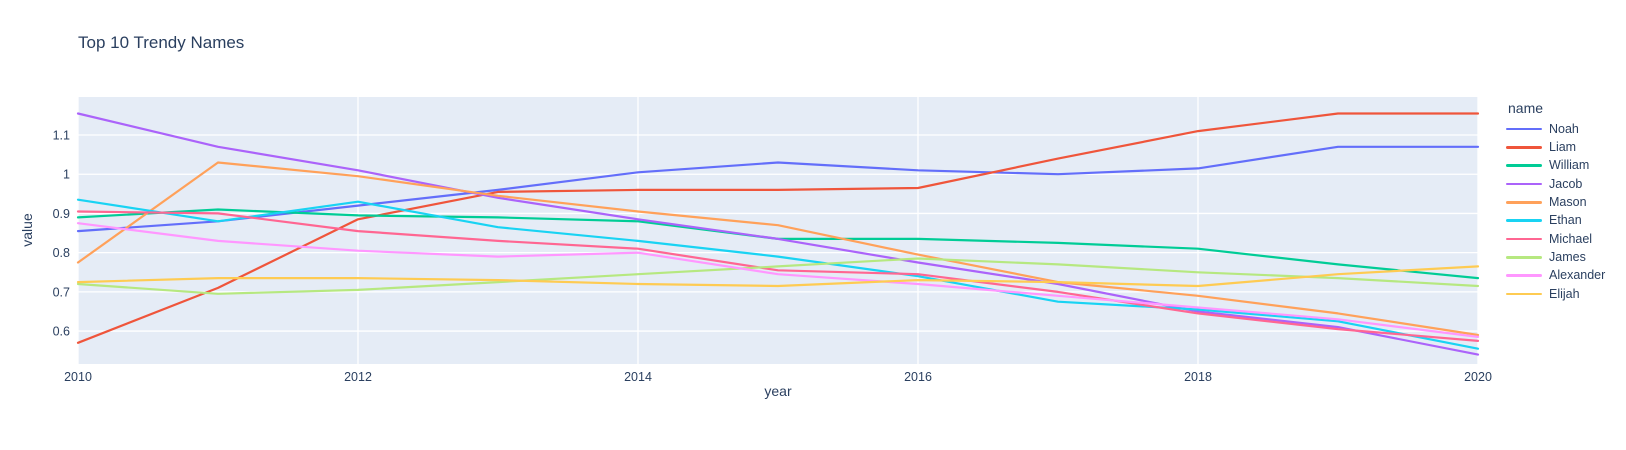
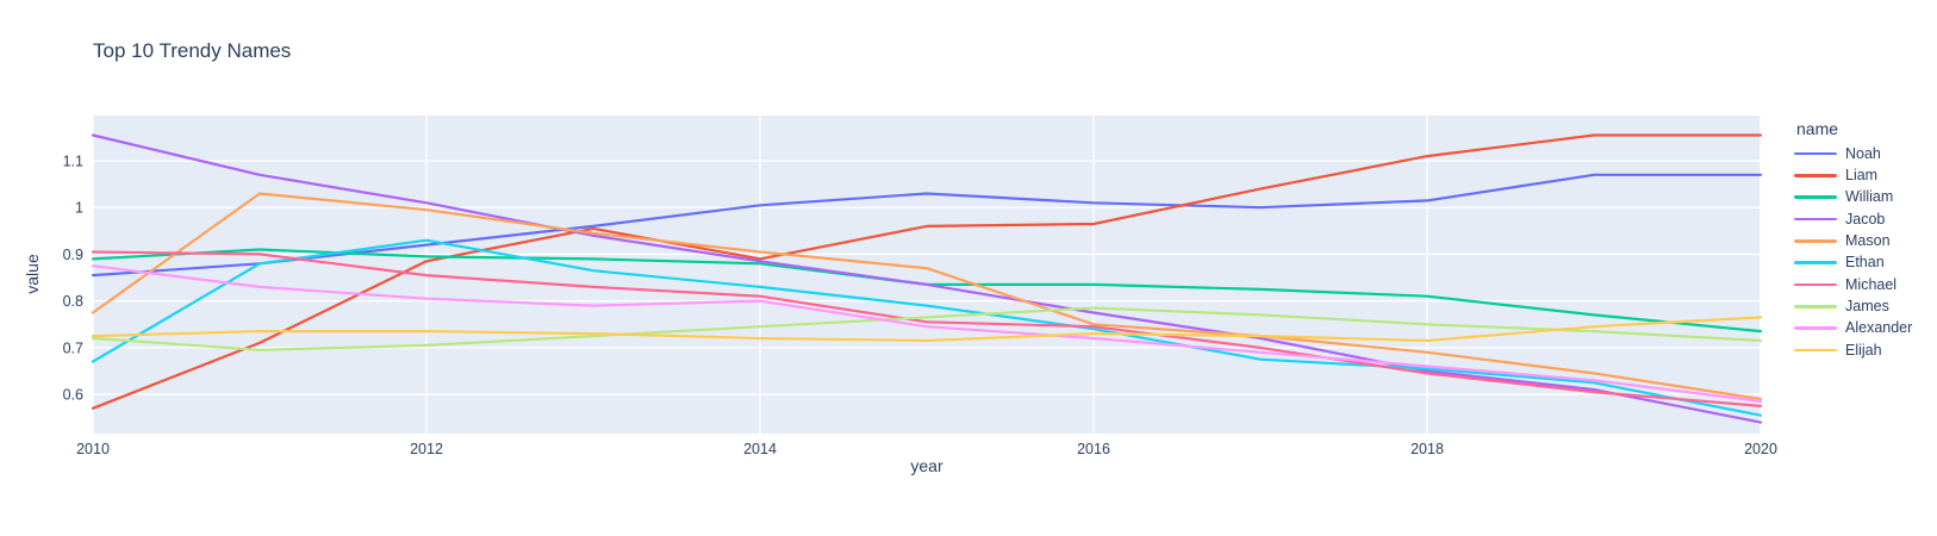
Ethan/2010: 0.94 -> 0.67
Liam/2014: 0.96 -> 0.89
Mason/2016: 0.80 -> 0.75
